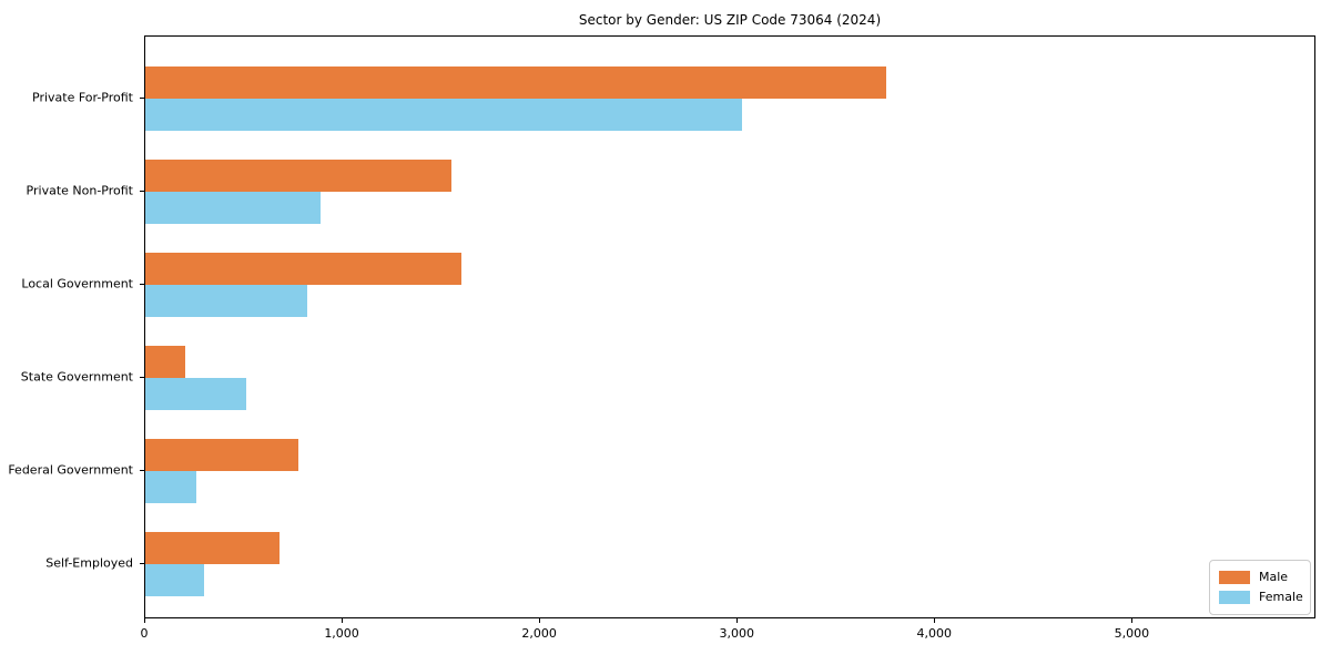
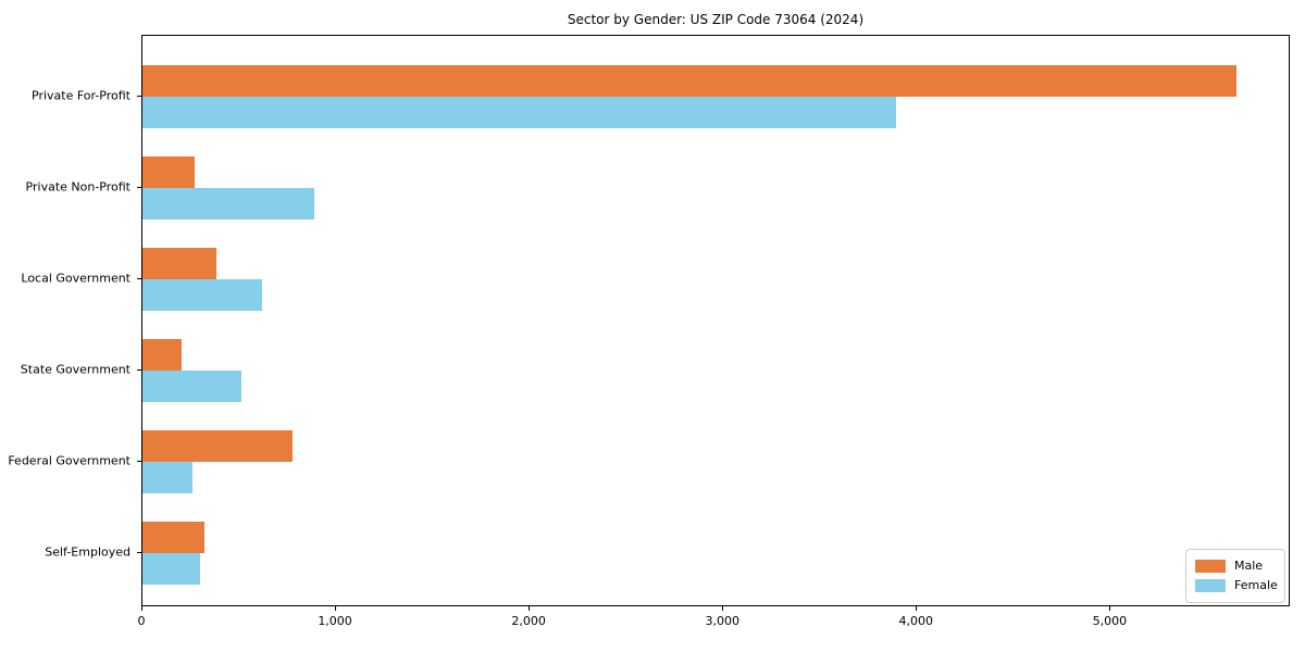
Male/Private For-Profit: 3750 -> 5650
Female/Private For-Profit: 3020 -> 3890
Male/Private Non-Profit: 1550 -> 270
Male/Local Government: 1600 -> 380
Female/Local Government: 820 -> 620
Male/Self-Employed: 680 -> 320
